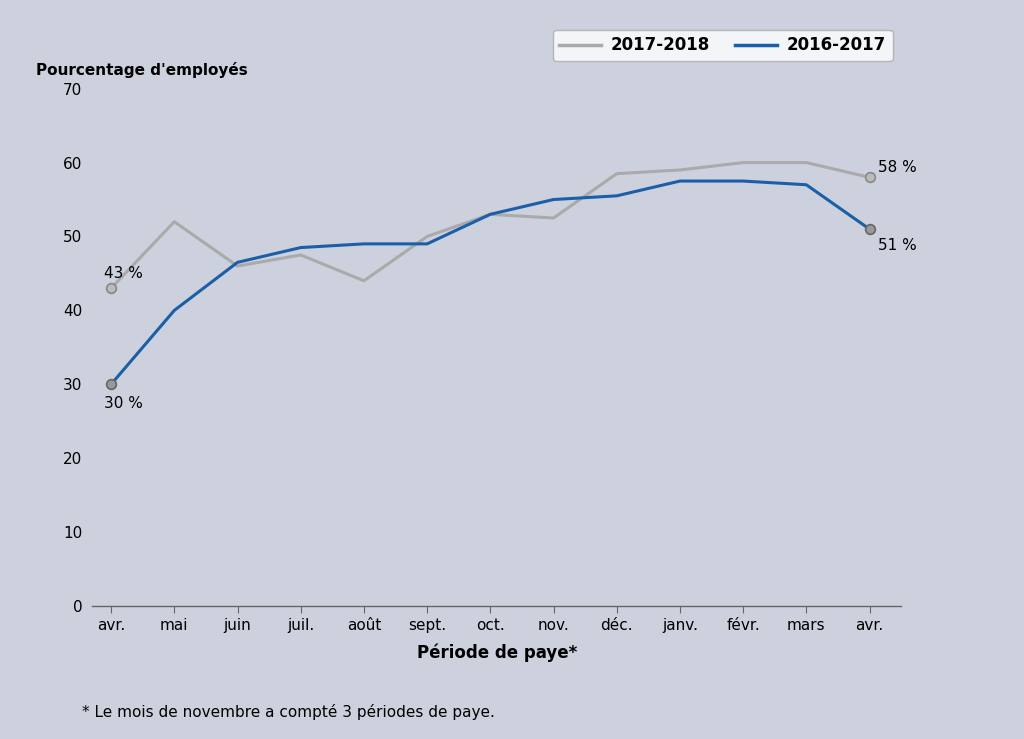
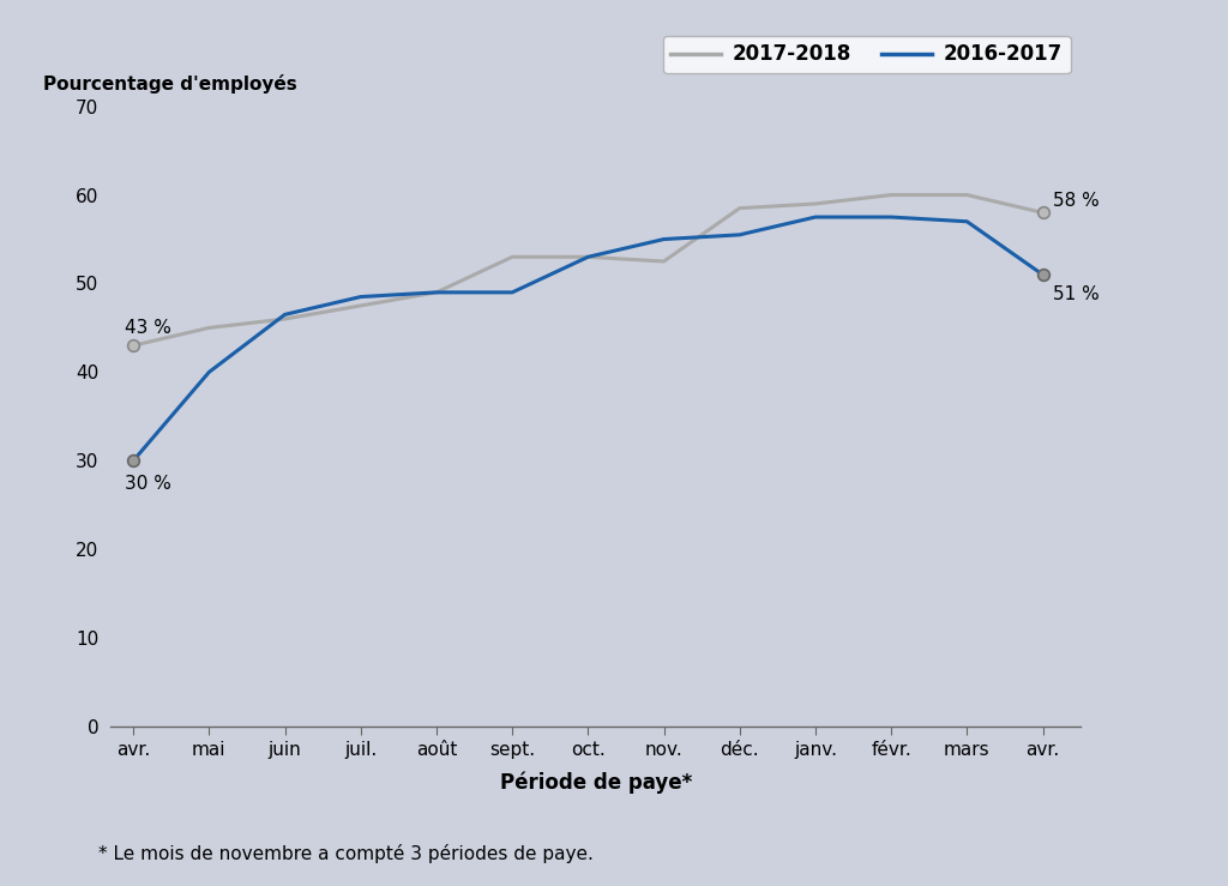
2017-2018/mai: 52.0 -> 45.0
2017-2018/août: 44.0 -> 49.0
2017-2018/sept.: 50.0 -> 53.0
